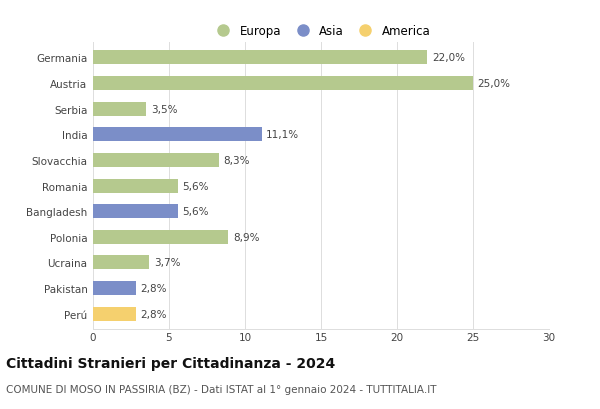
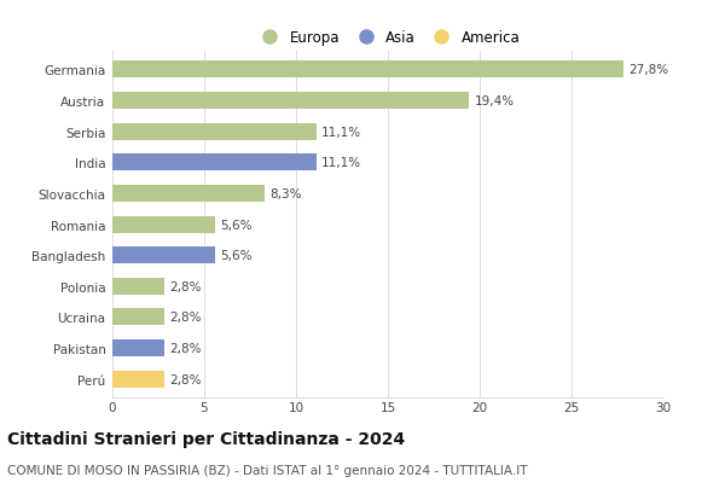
Germania: 22,0% -> 27,8%
Austria: 25,0% -> 19,4%
Serbia: 3,5% -> 11,1%
Polonia: 8,9% -> 2,8%
Ucraina: 3,7% -> 2,8%
